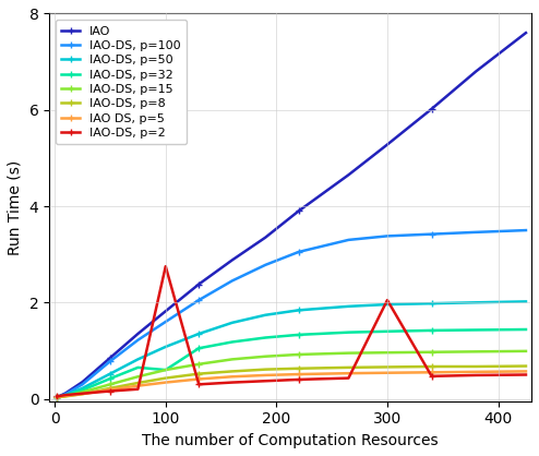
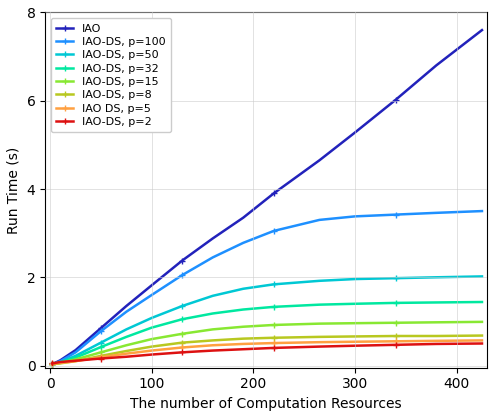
IAO-DS, p=32/100: 0.60 -> 0.86
IAO-DS, p=2/100: 2.75 -> 0.25
IAO-DS, p=2/300: 2.05 -> 0.45
